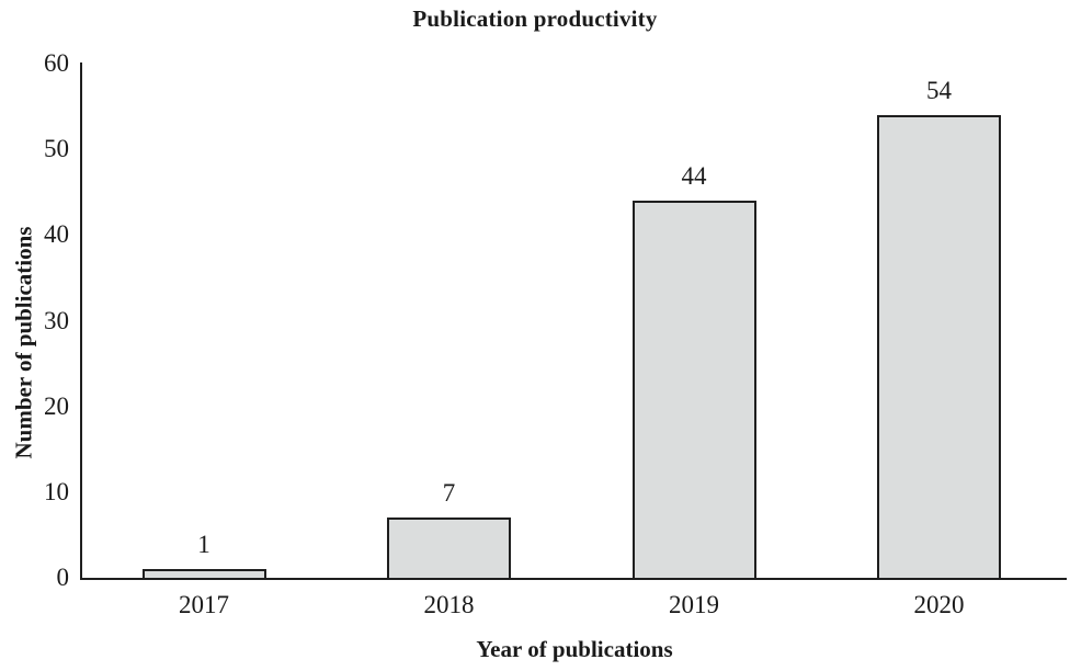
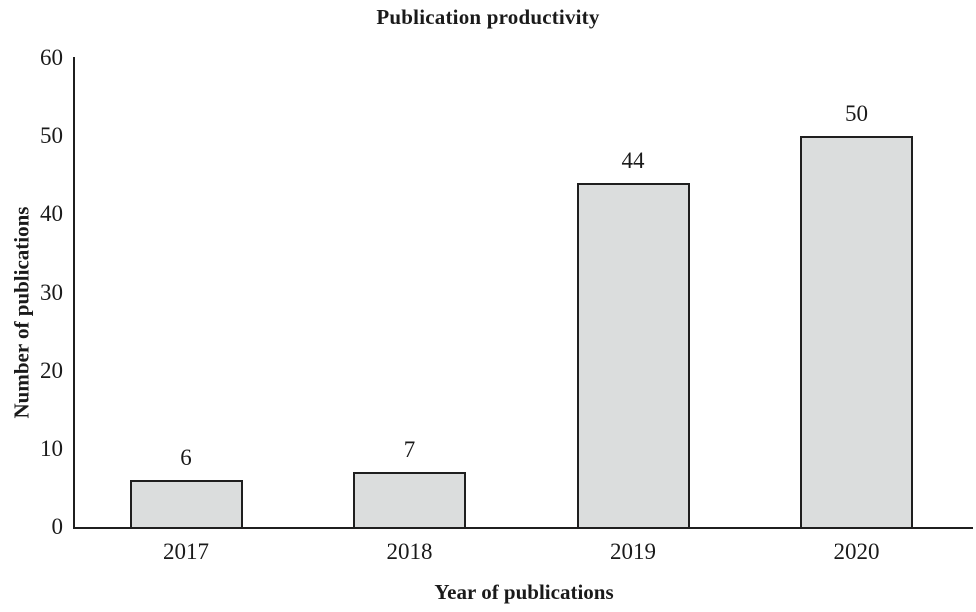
2017: 1 -> 6
2020: 54 -> 50
